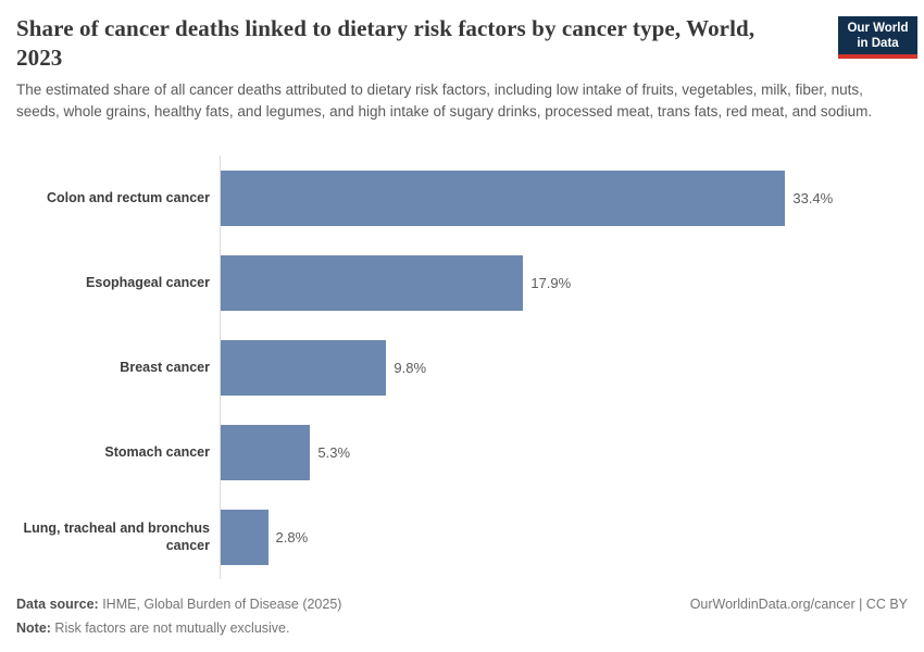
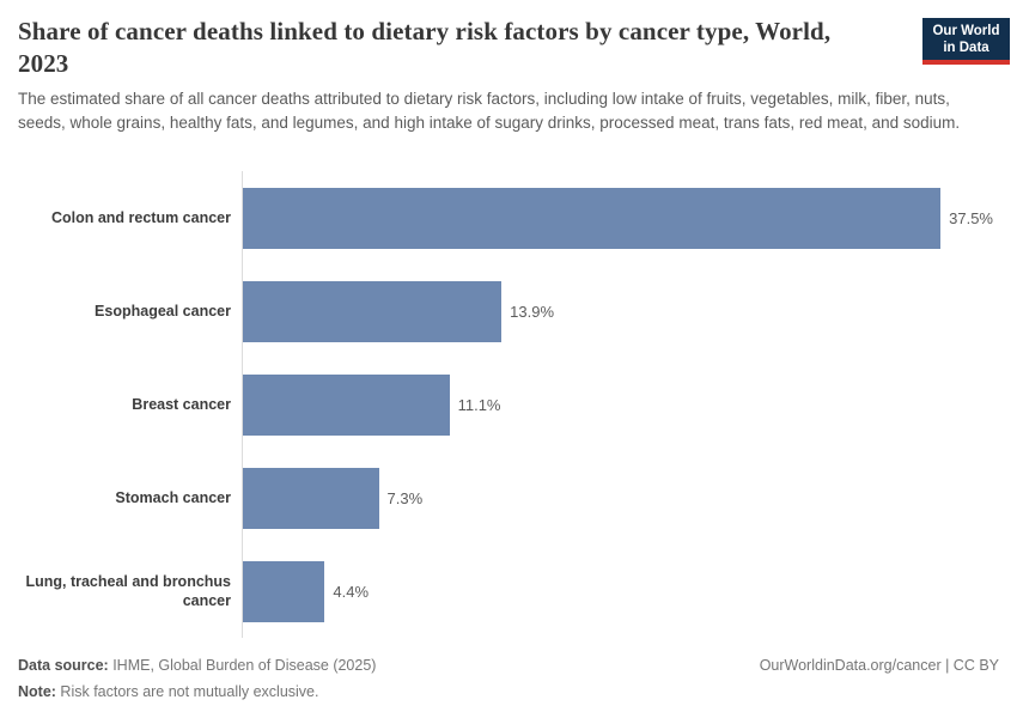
Colon and rectum cancer: 33.4% -> 37.5%
Esophageal cancer: 17.9% -> 13.9%
Breast cancer: 9.8% -> 11.1%
Stomach cancer: 5.3% -> 7.3%
Lung, tracheal and bronchus cancer: 2.8% -> 4.4%
